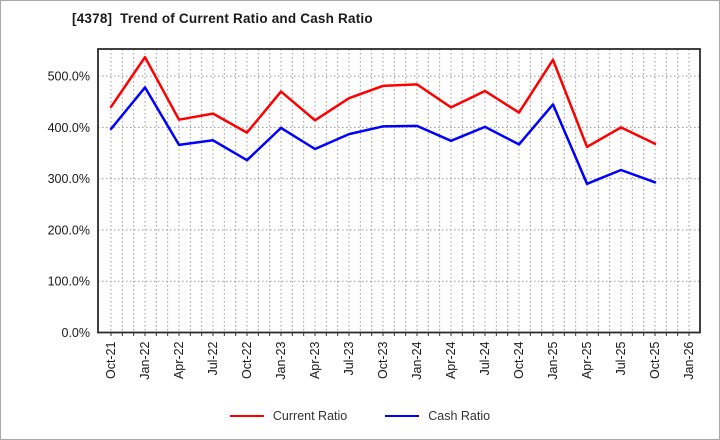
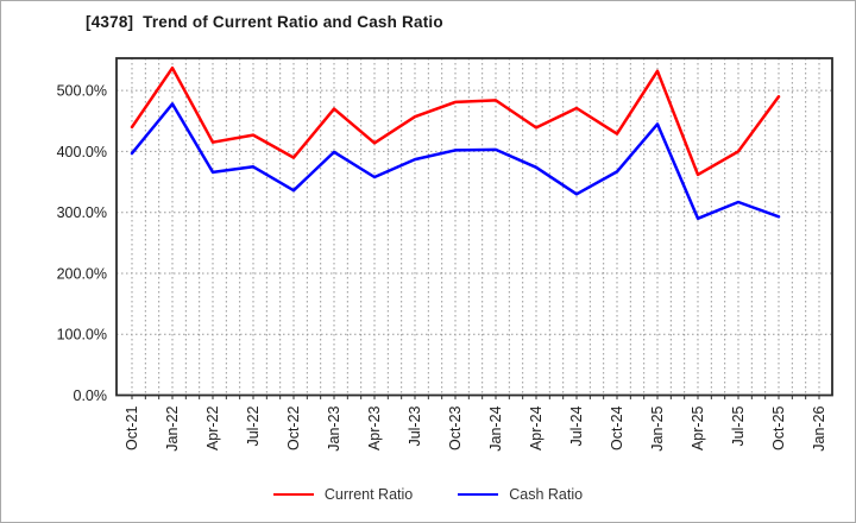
Cash Ratio/Jul-24: 400% -> 330%
Current Ratio/Oct-25: 370% -> 490%
